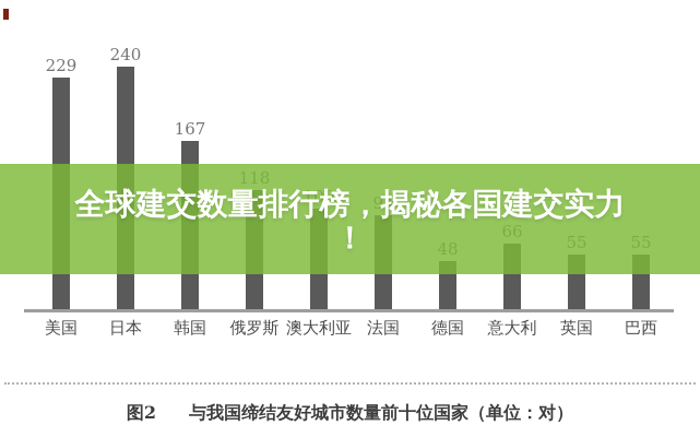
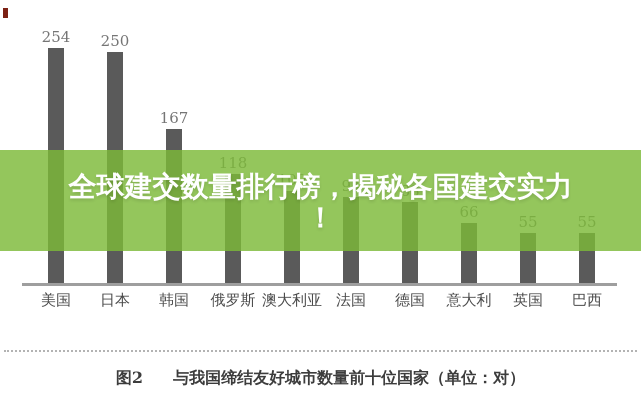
美国: 229 -> 254
日本: 240 -> 250
德国: 48 -> 88
